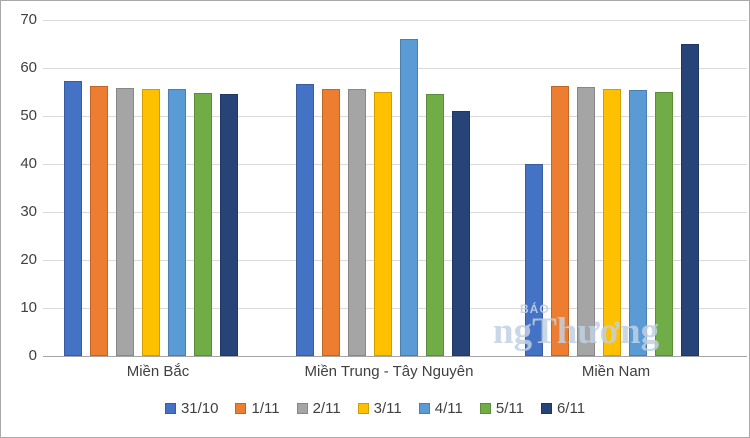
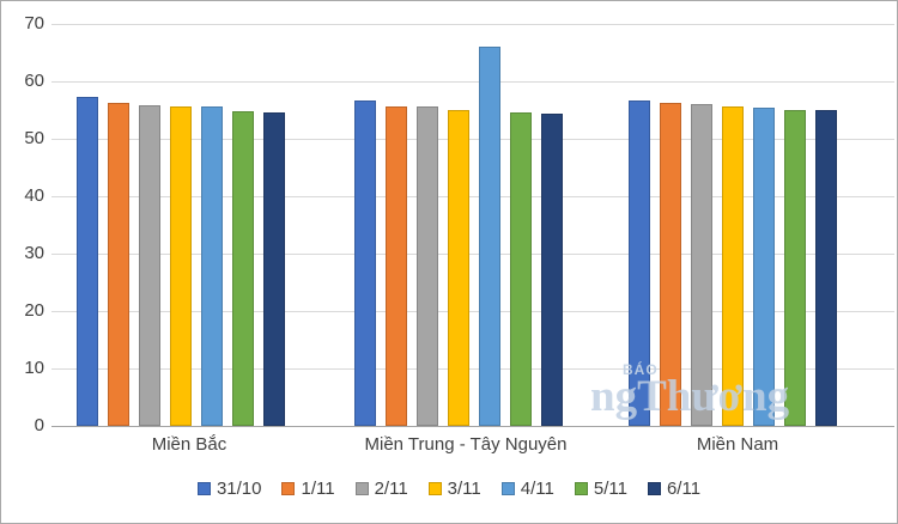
6/11/Miền Trung - Tây Nguyên: 51 -> 54
31/10/Miền Nam: 40 -> 57
6/11/Miền Nam: 65 -> 55
